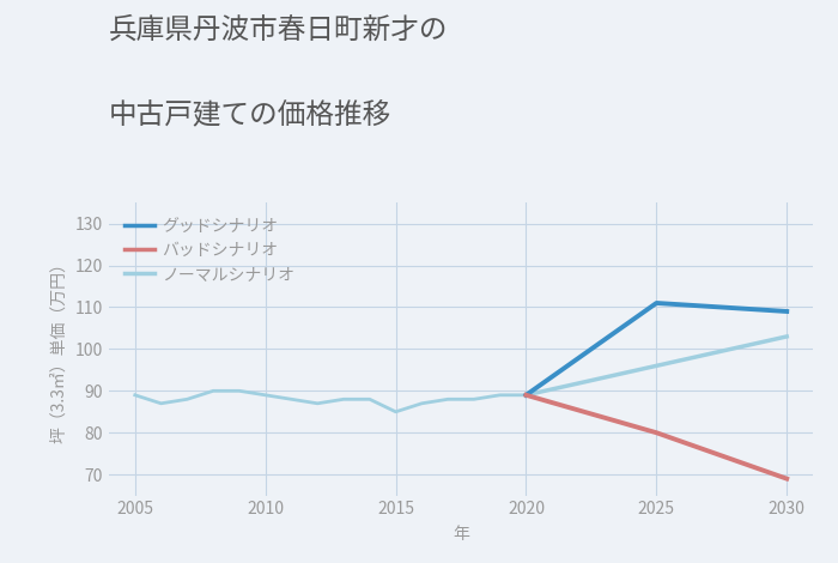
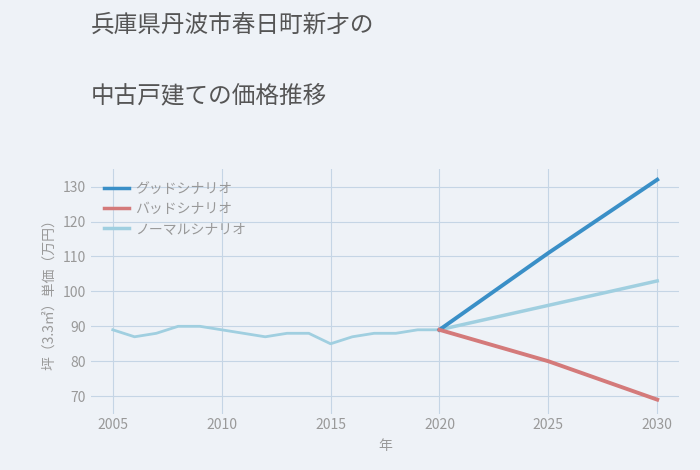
グッドシナリオ/2030: 109 -> 132
